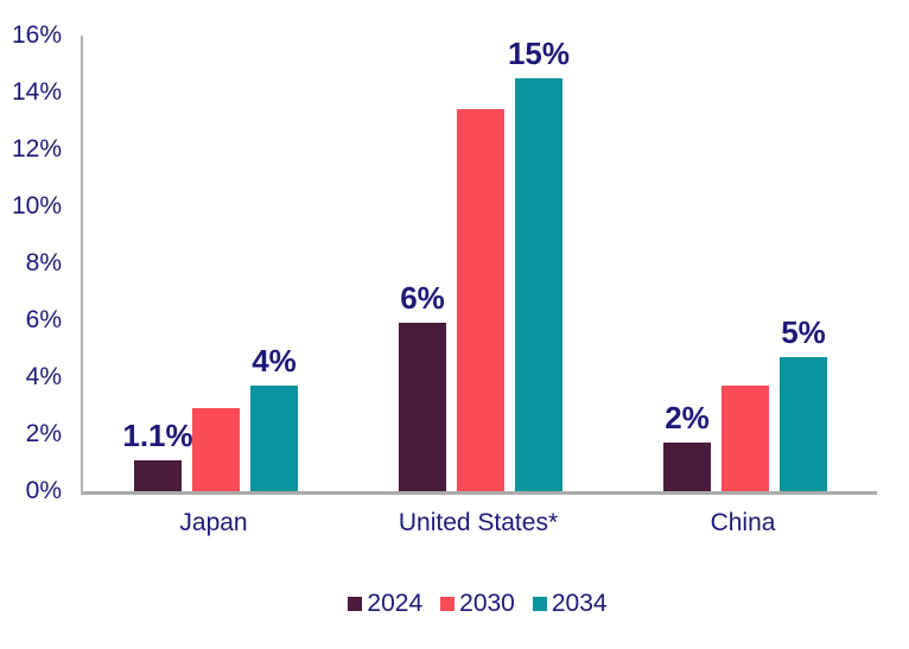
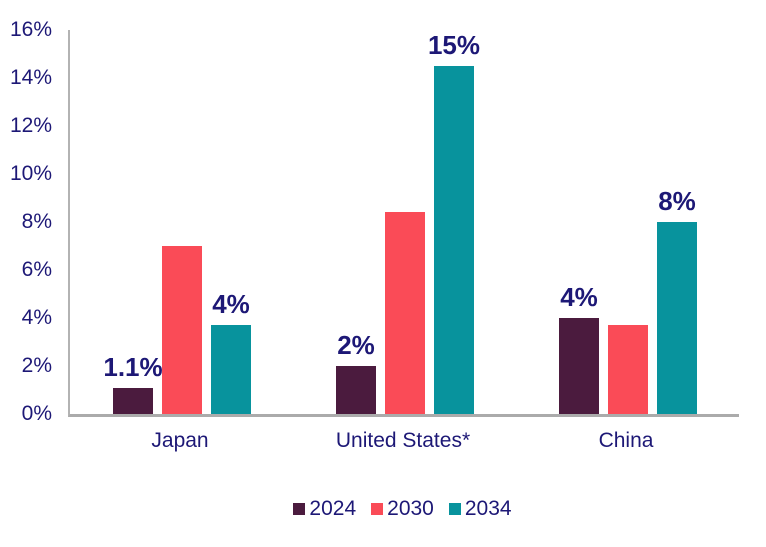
2030/Japan: 2.9% -> 7.0%
2024/United States*: 6% -> 2%
2030/United States*: 13.4% -> 8.4%
2024/China: 2% -> 4%
2034/China: 5% -> 8%
